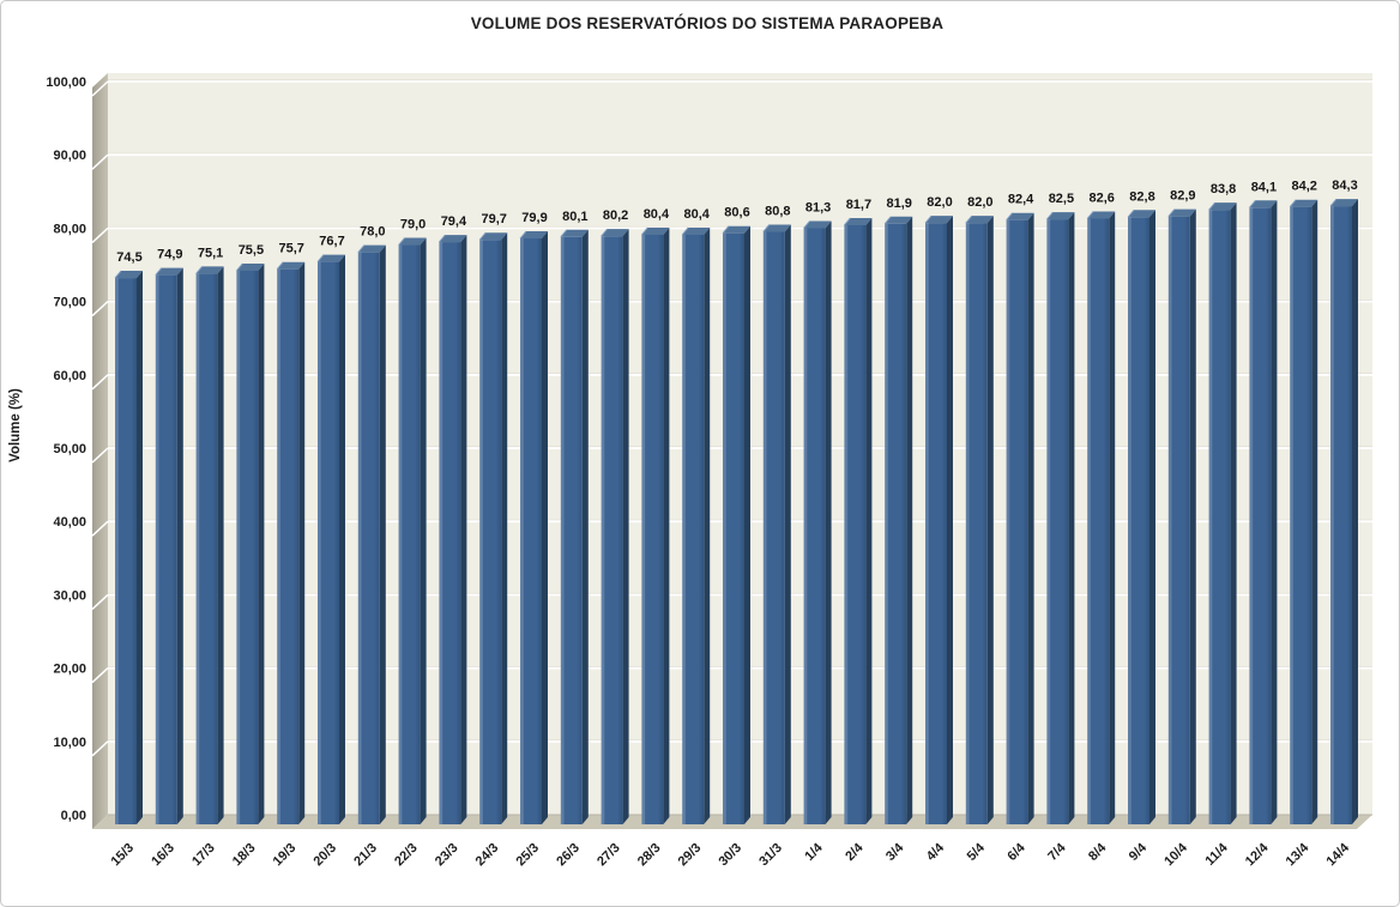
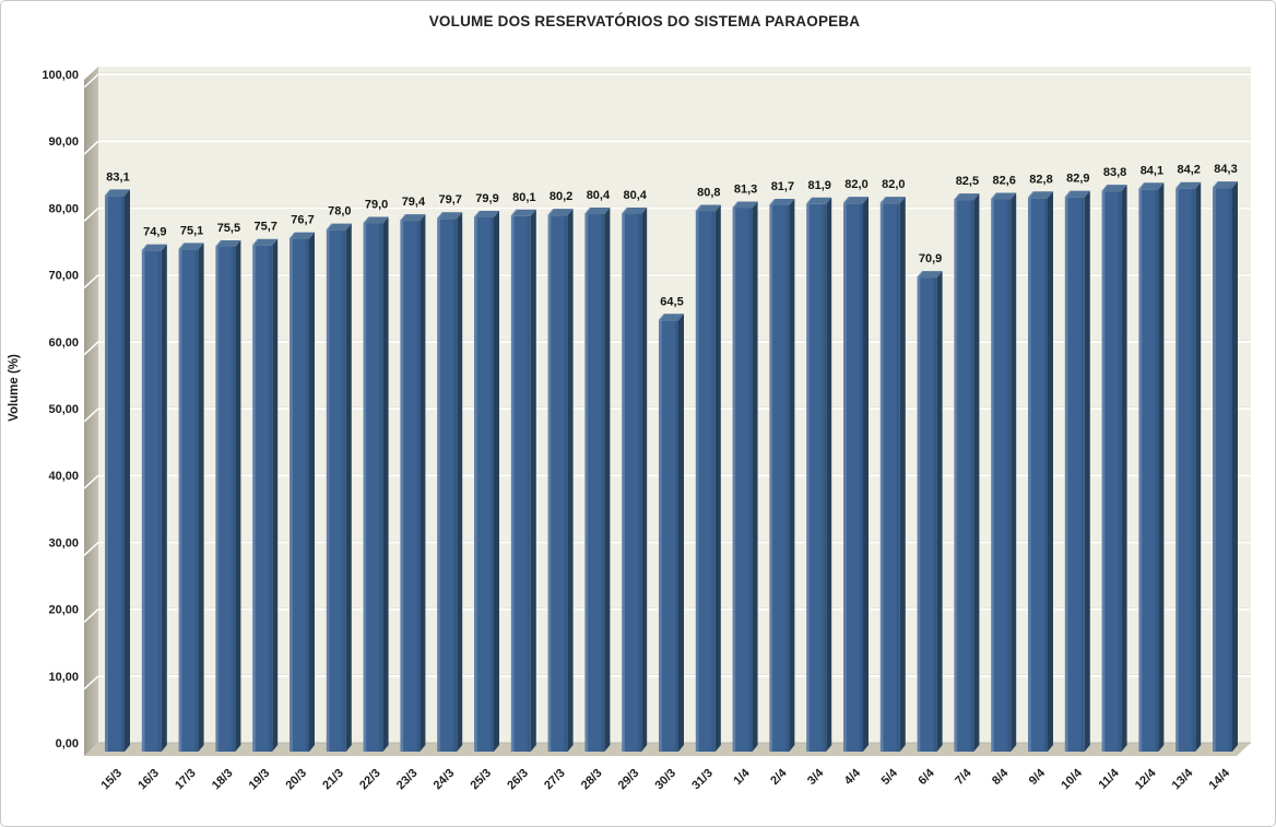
15/3: 74,5 -> 83,1
30/3: 80,6 -> 64,5
6/4: 82,4 -> 70,9
